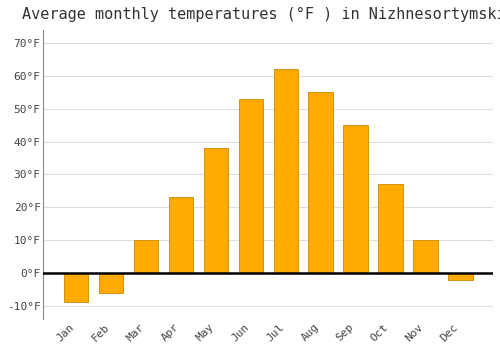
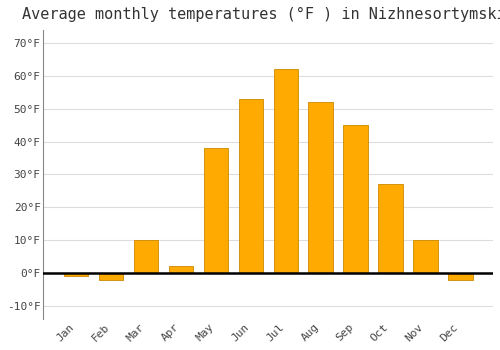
Jan: -9°F -> -1°F
Feb: -6°F -> -2°F
Apr: 23°F -> 2°F
Aug: 55°F -> 52°F
